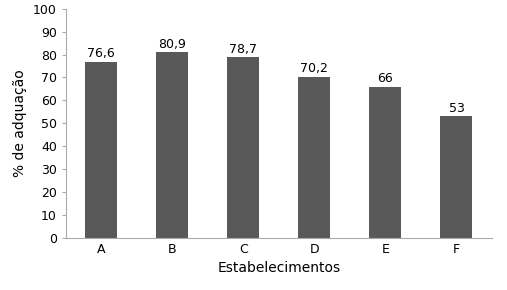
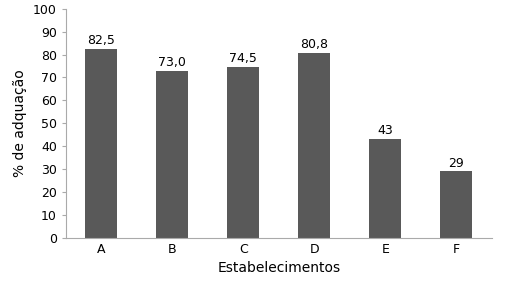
A: 76,6 -> 82,5
B: 80,9 -> 73,0
C: 78,7 -> 74,5
D: 70,2 -> 80,8
E: 66 -> 43
F: 53 -> 29
